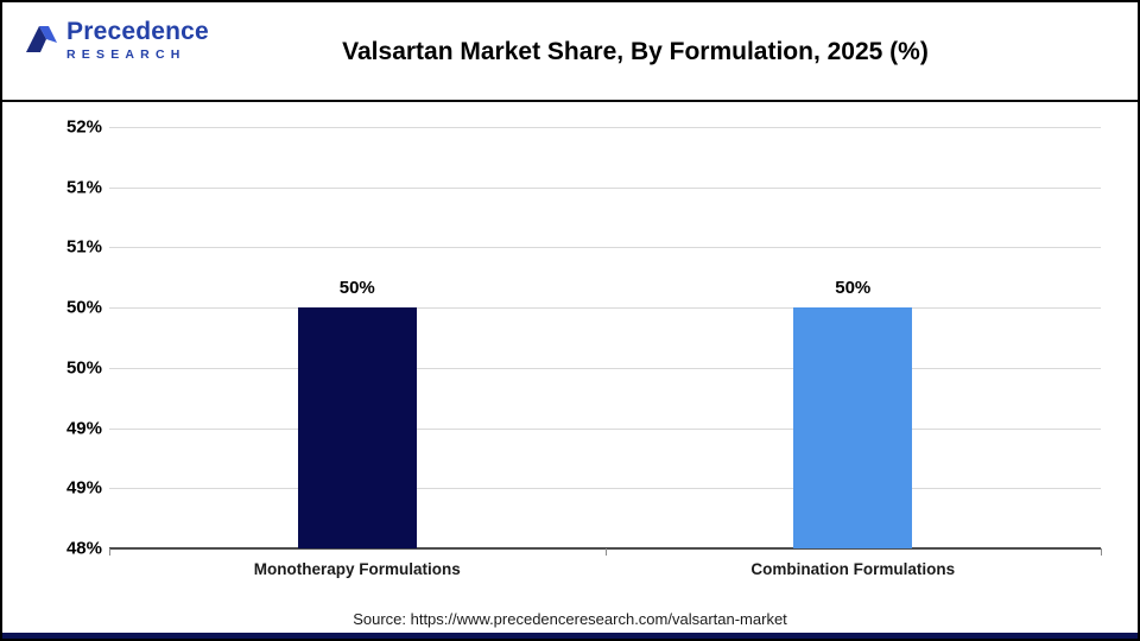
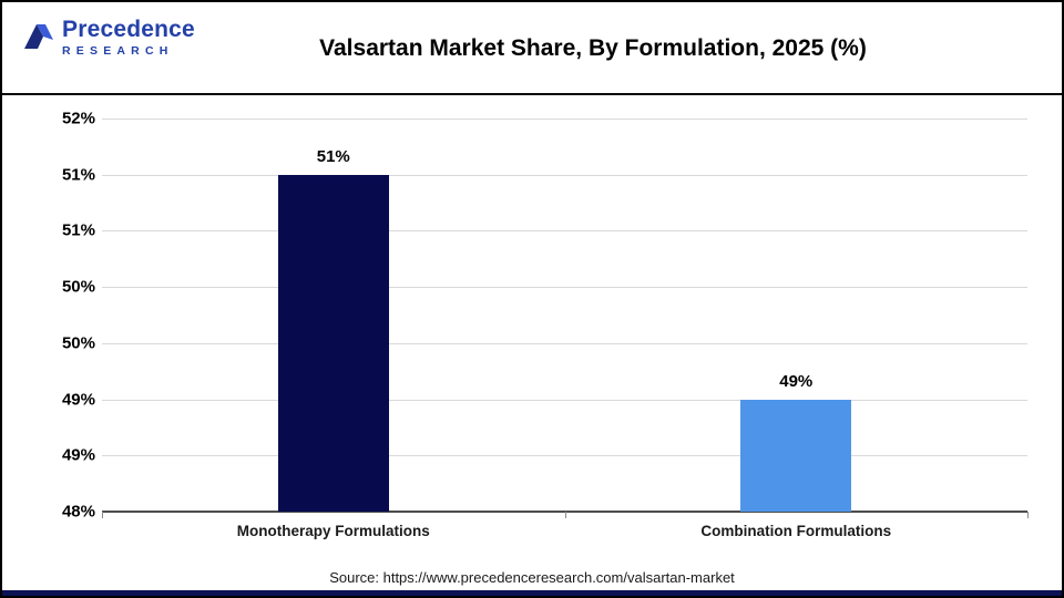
Monotherapy Formulations: 50% -> 51%
Combination Formulations: 50% -> 49%
